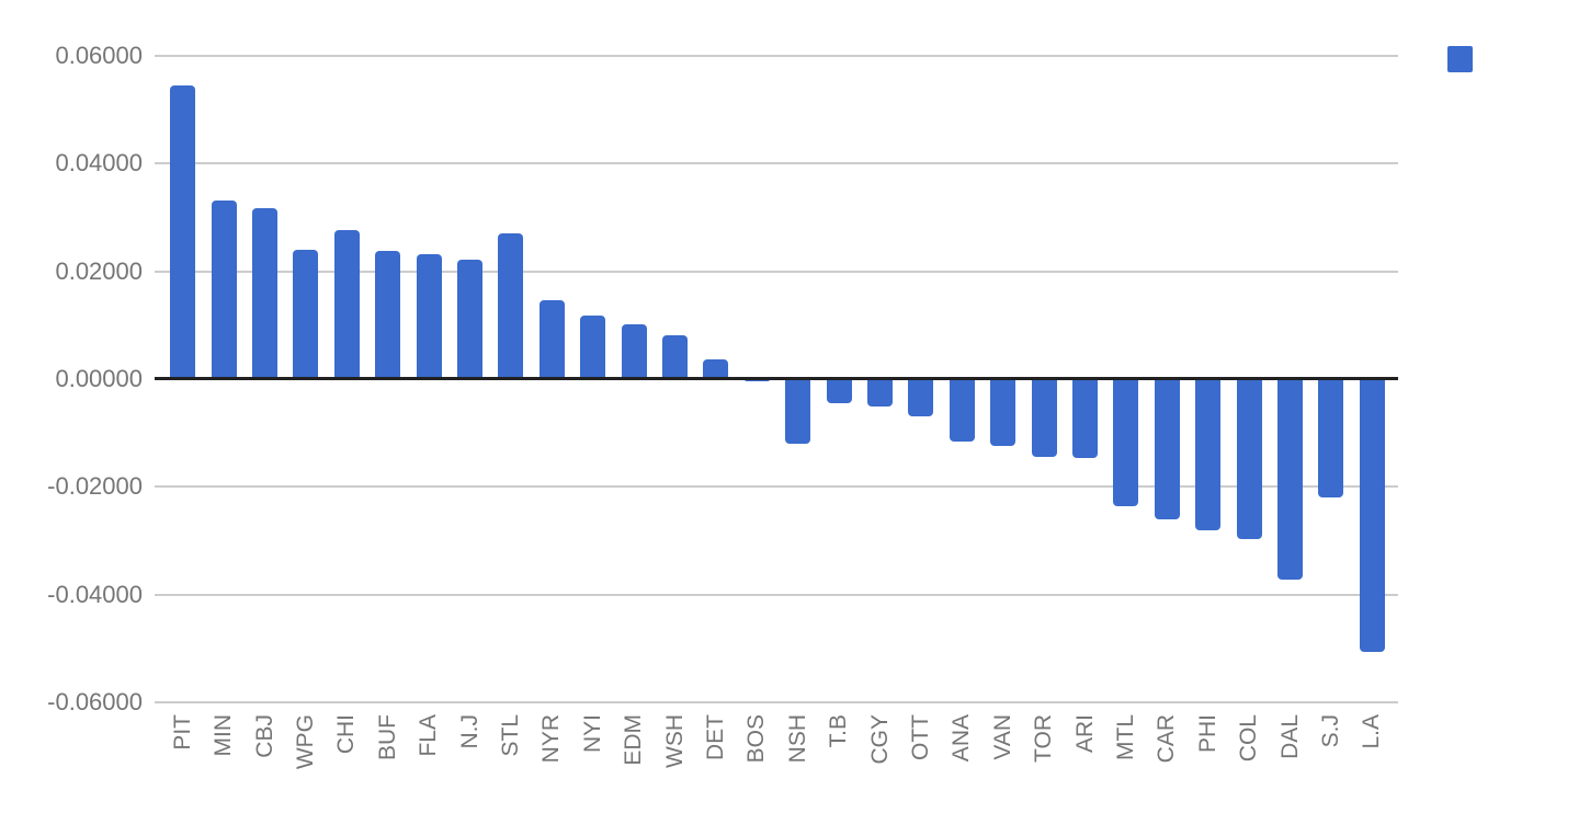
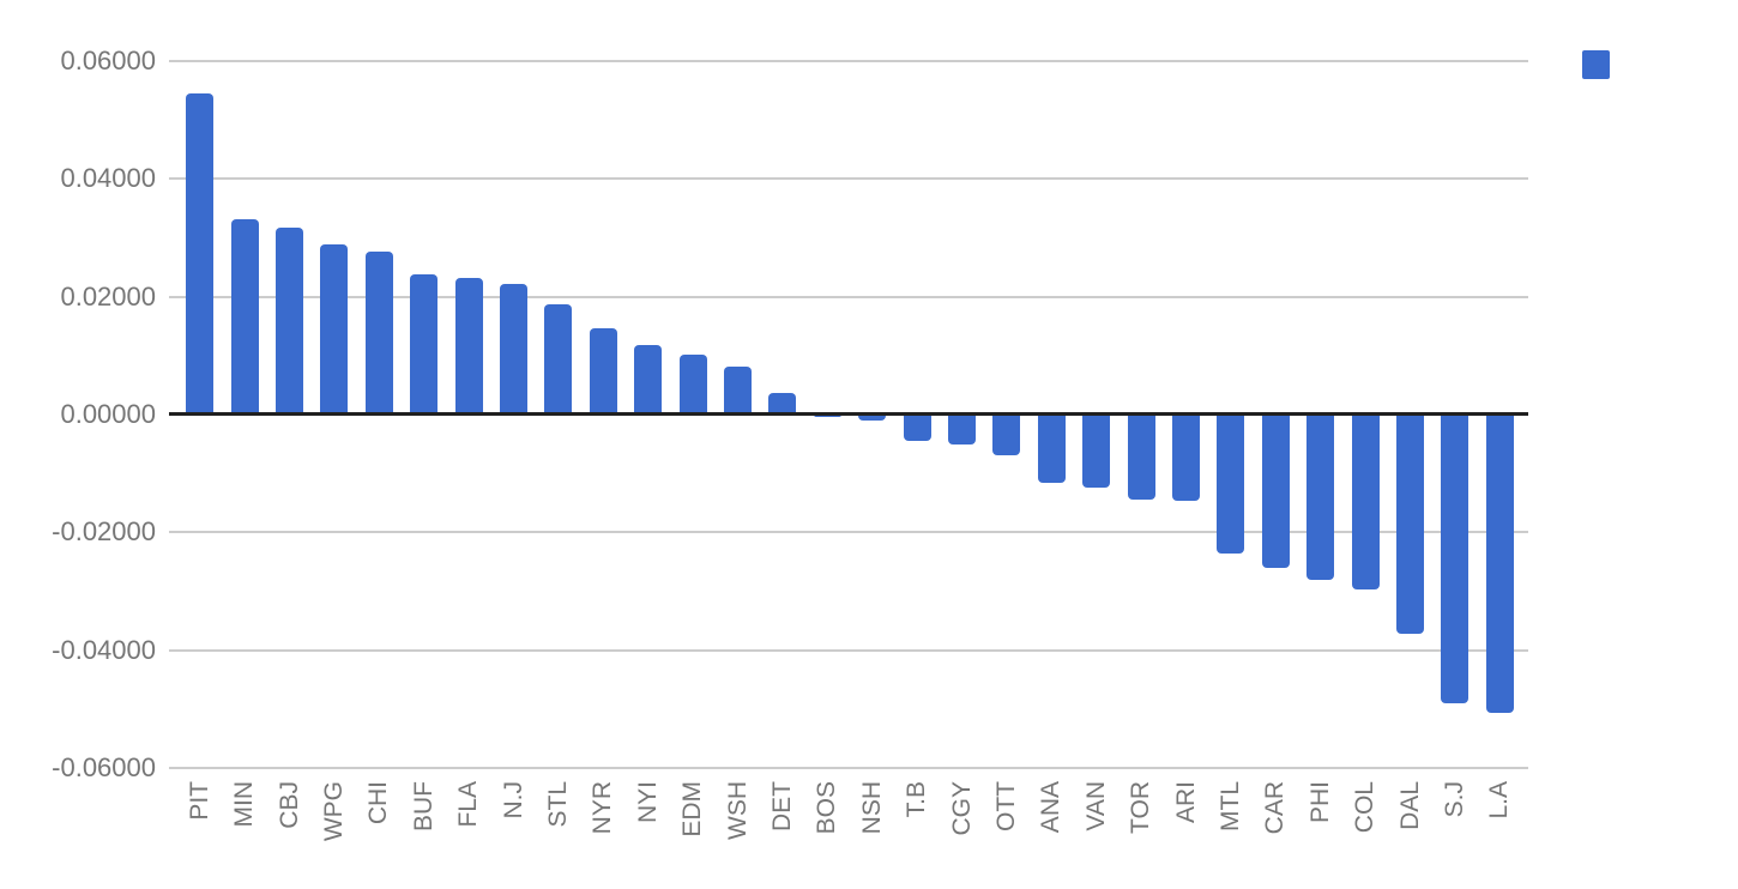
WPG: 0.024 -> 0.029
STL: 0.027 -> 0.019
NSH: -0.012 -> -0.001
S.J: -0.022 -> -0.049
